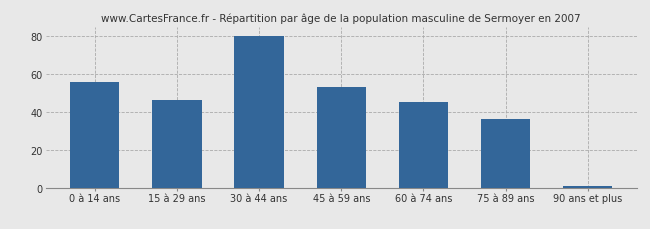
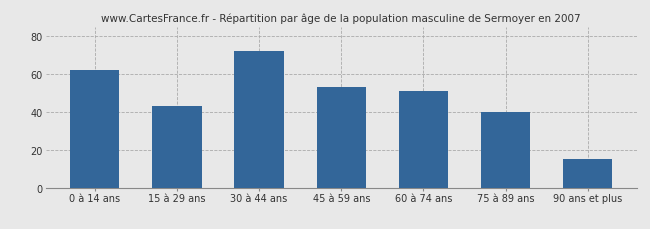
0 à 14 ans: 56 -> 62
15 à 29 ans: 46 -> 43
30 à 44 ans: 80 -> 72
60 à 74 ans: 45 -> 51
75 à 89 ans: 36 -> 40
90 ans et plus: 1 -> 15
